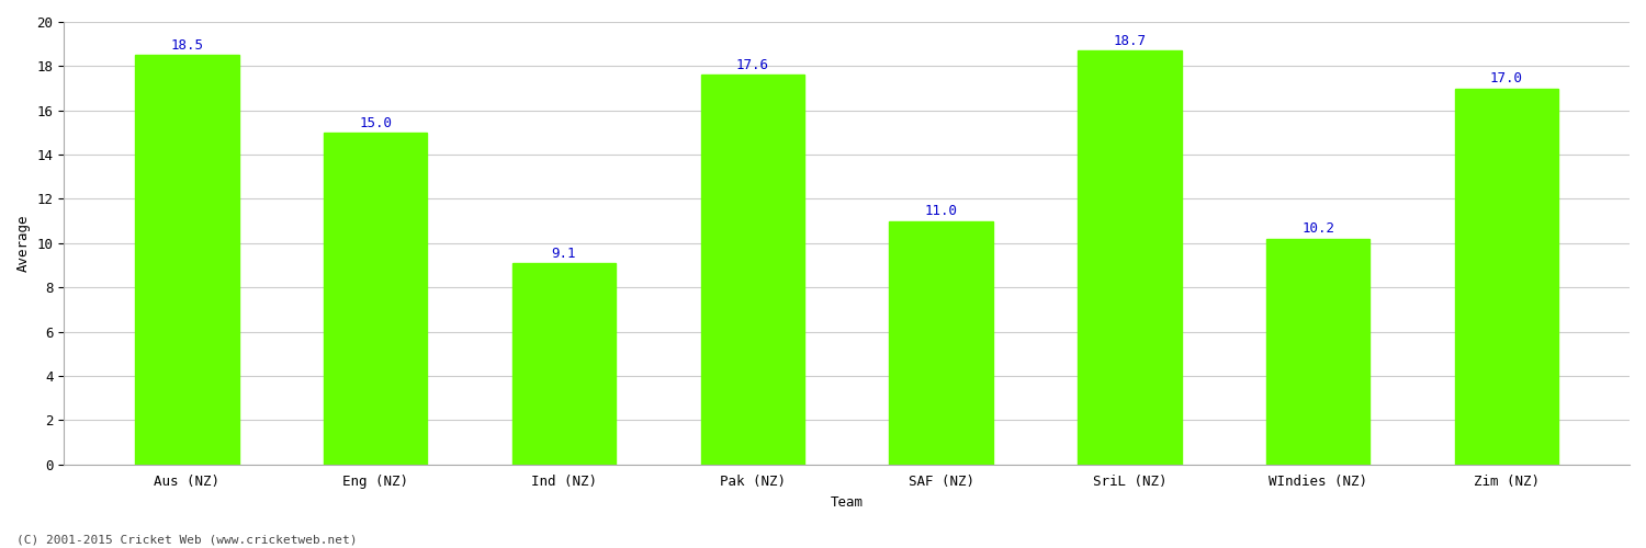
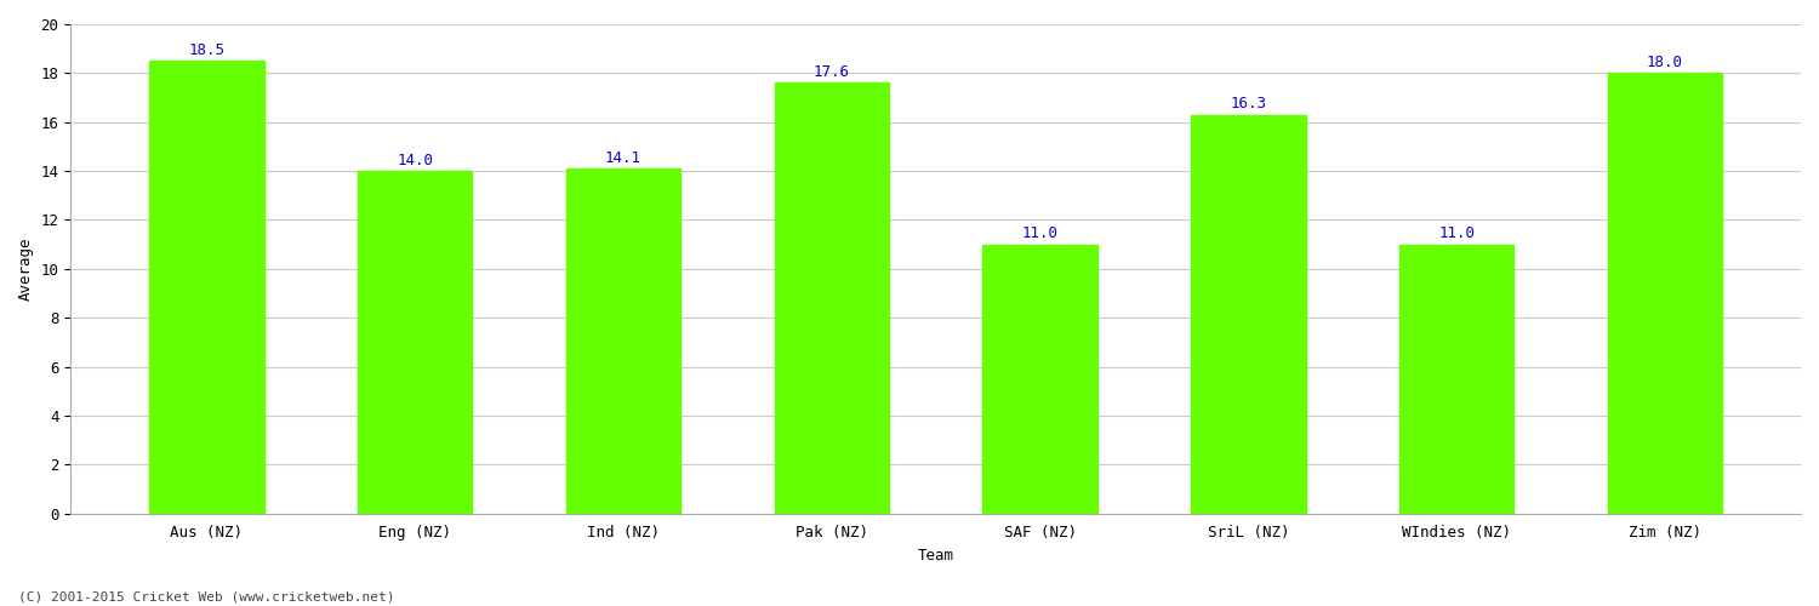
Eng (NZ): 15.0 -> 14.0
Ind (NZ): 9.1 -> 14.1
SriL (NZ): 18.7 -> 16.3
WIndies (NZ): 10.2 -> 11.0
Zim (NZ): 17.0 -> 18.0
